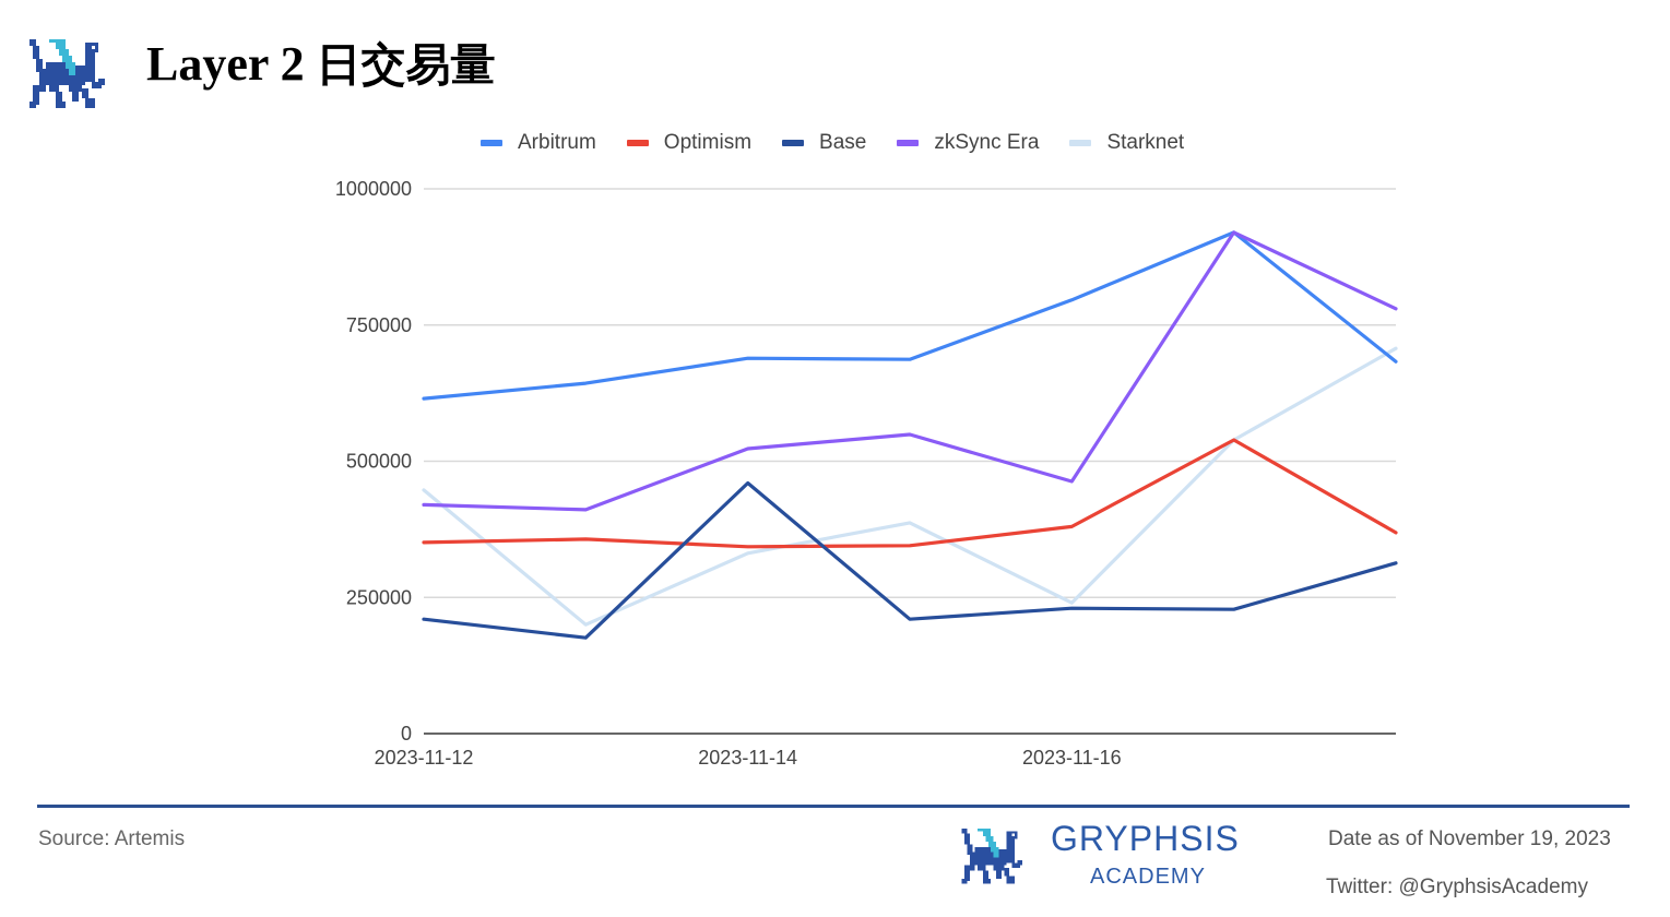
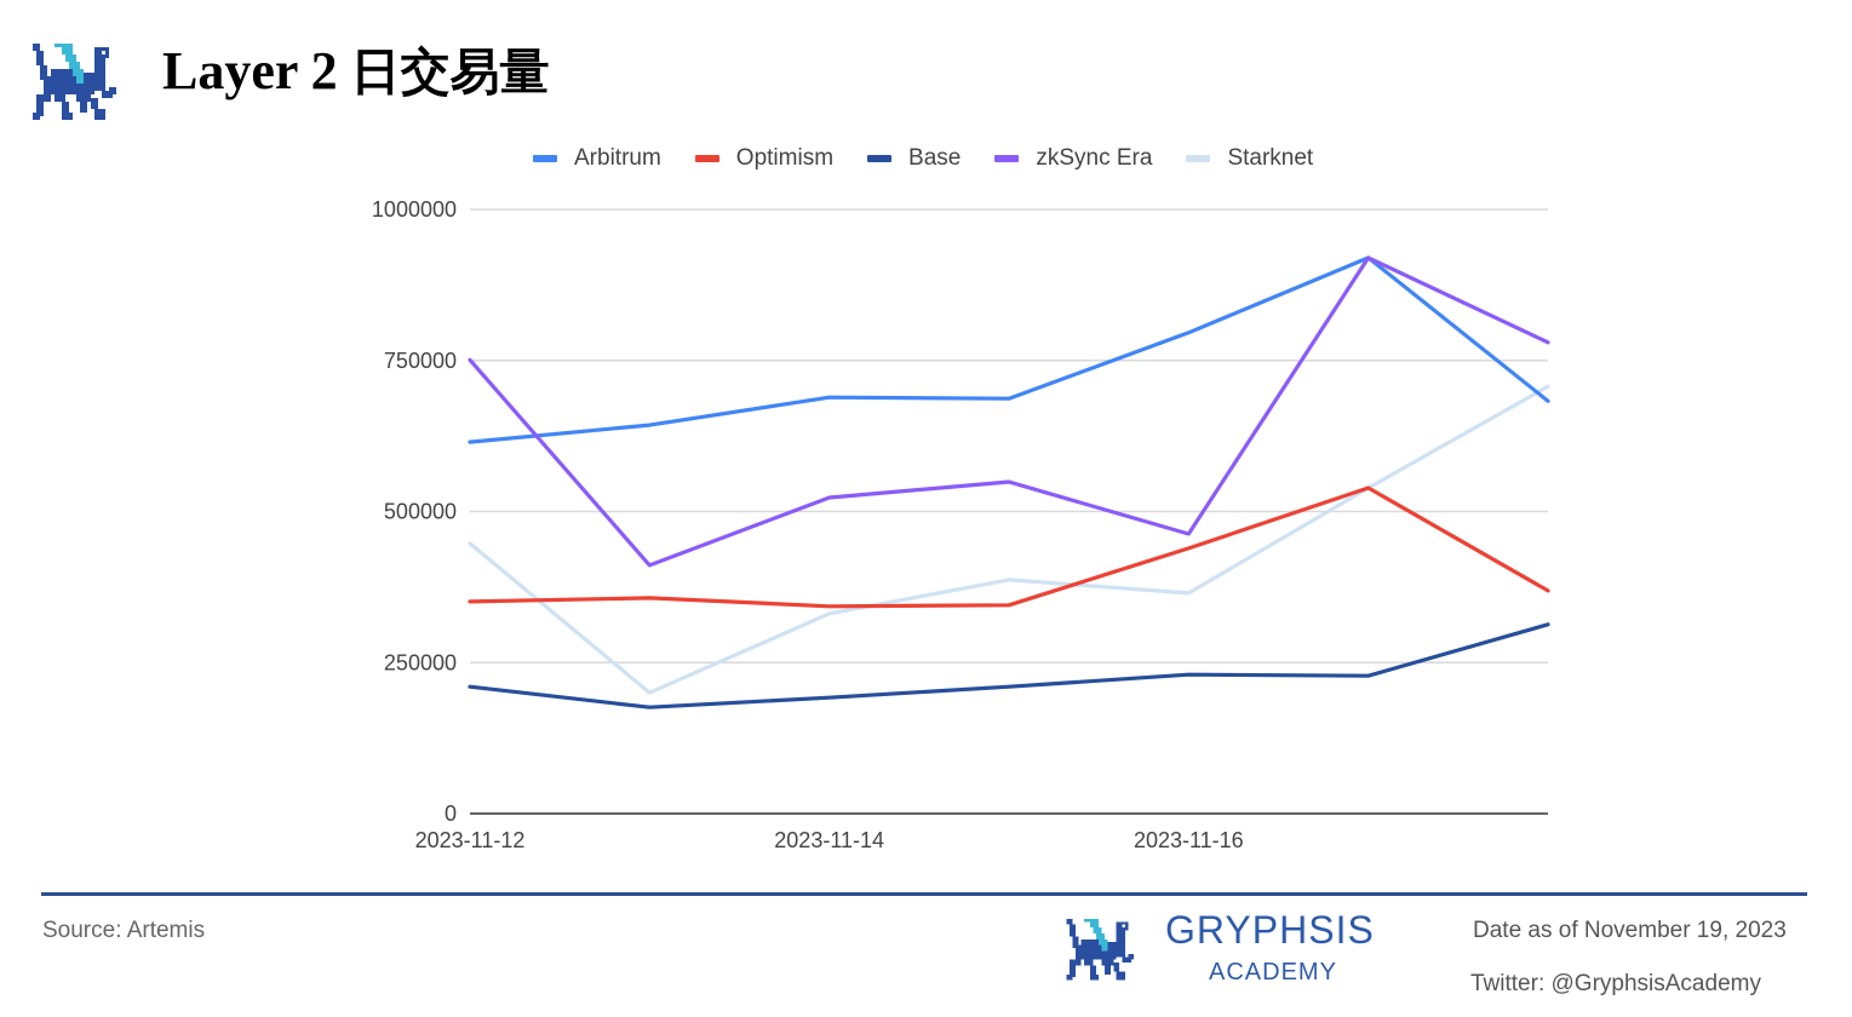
zkSync Era/2023-11-12: 420000 -> 750000
Base/2023-11-14: 460000 -> 190000
Optimism/2023-11-16: 380000 -> 440000
Starknet/2023-11-16: 240000 -> 360000
